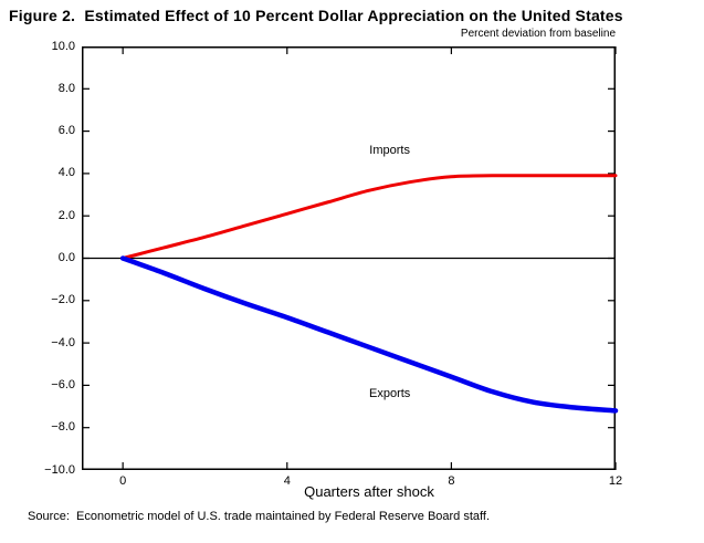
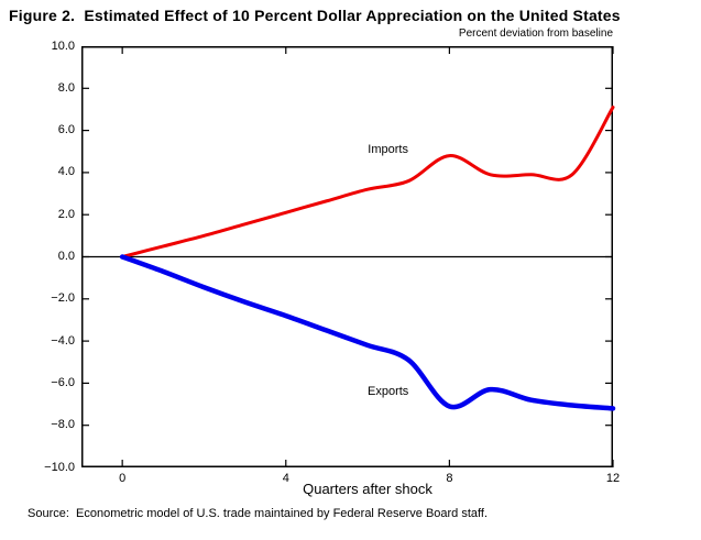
Imports/8: 3.9 -> 4.8
Exports/8: -5.6 -> -7.1
Imports/12: 3.9 -> 7.1
